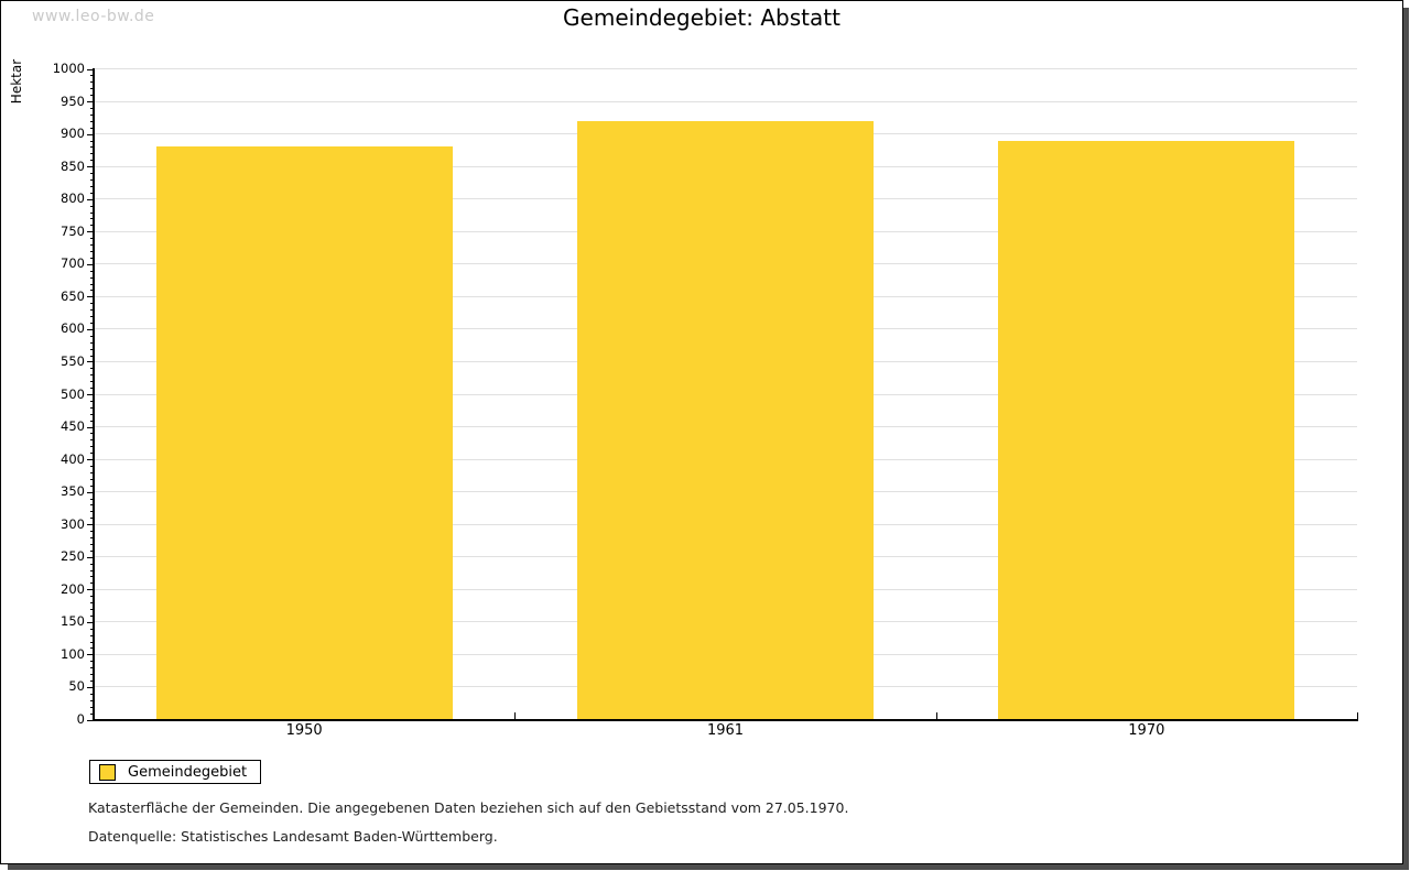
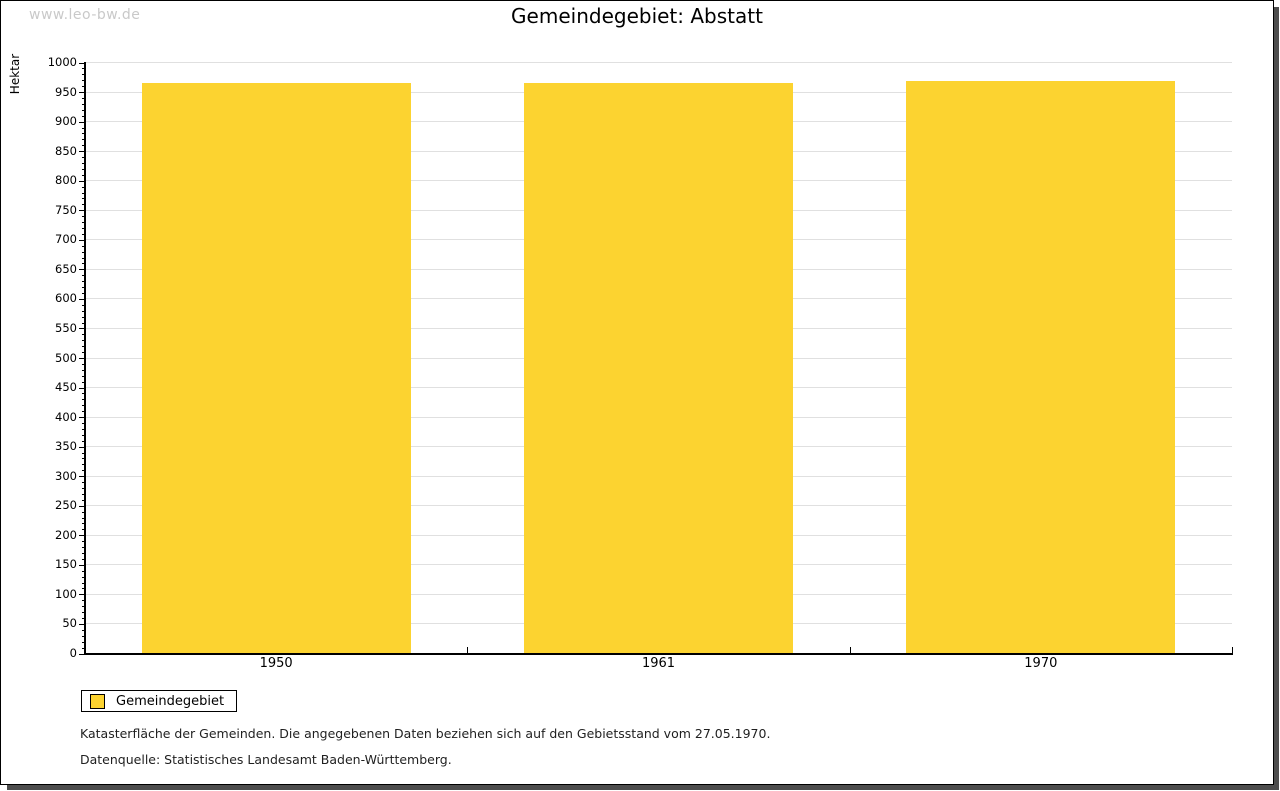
1950: 880 -> 970
1961: 920 -> 970
1970: 890 -> 970
